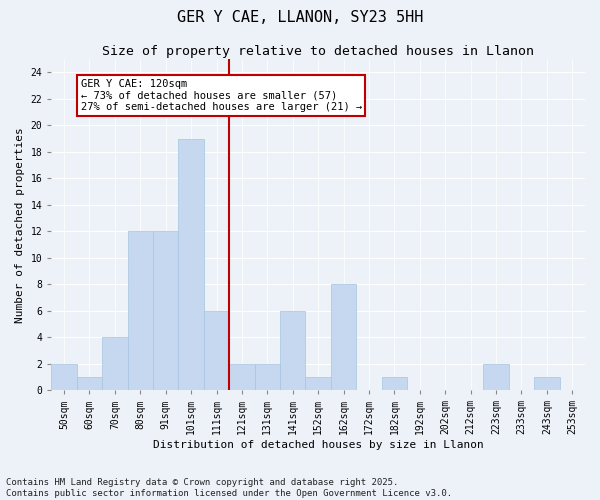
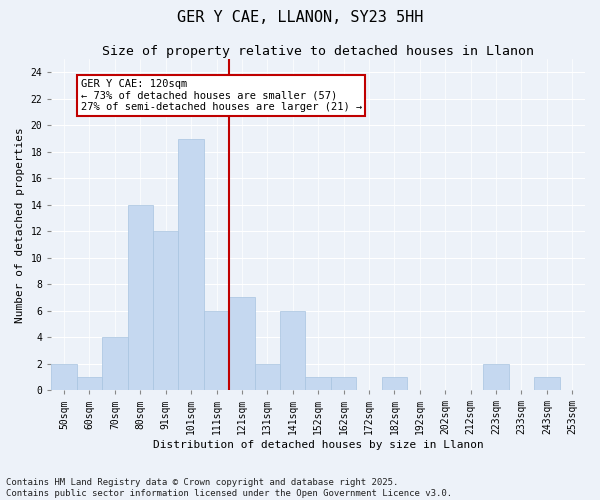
80sqm: 12 -> 14
121sqm: 2 -> 7
162sqm: 8 -> 1
